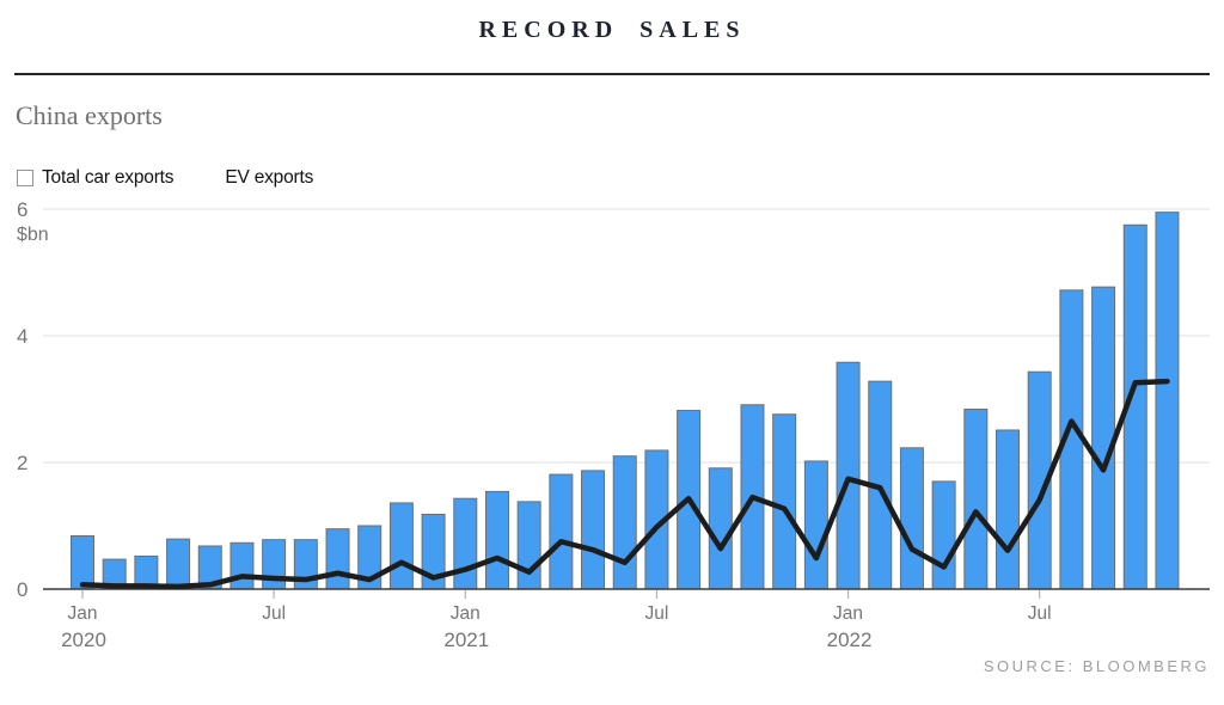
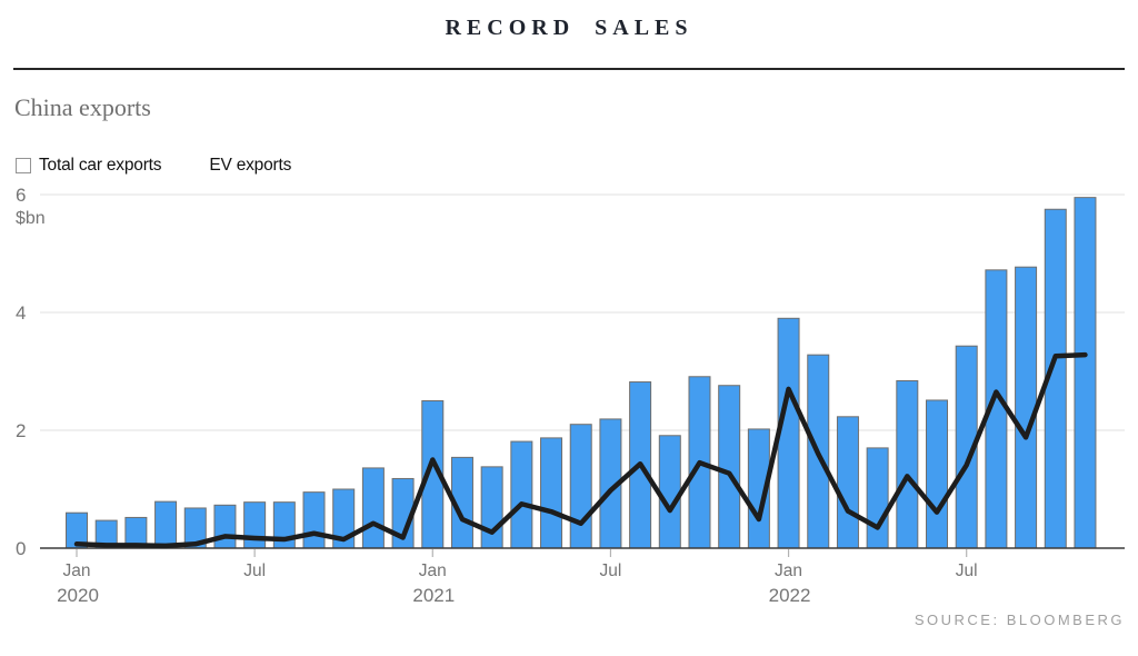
Total car exports/Jan 2020: 0.8 -> 0.6
Total car exports/Jan 2021: 1.4 -> 2.5
EV exports/Jan 2021: 0.3 -> 1.5
Total car exports/Jan 2022: 3.6 -> 3.9
EV exports/Jan 2022: 1.7 -> 2.7
